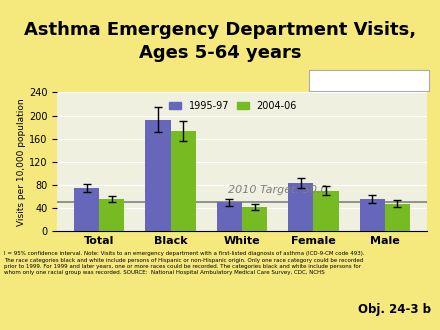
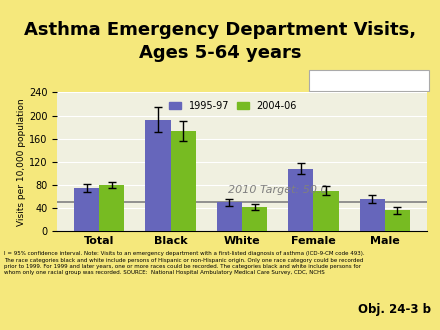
2004-06/Total: 55 -> 80
1995-97/Female: 83 -> 108
2004-06/Male: 47 -> 36
